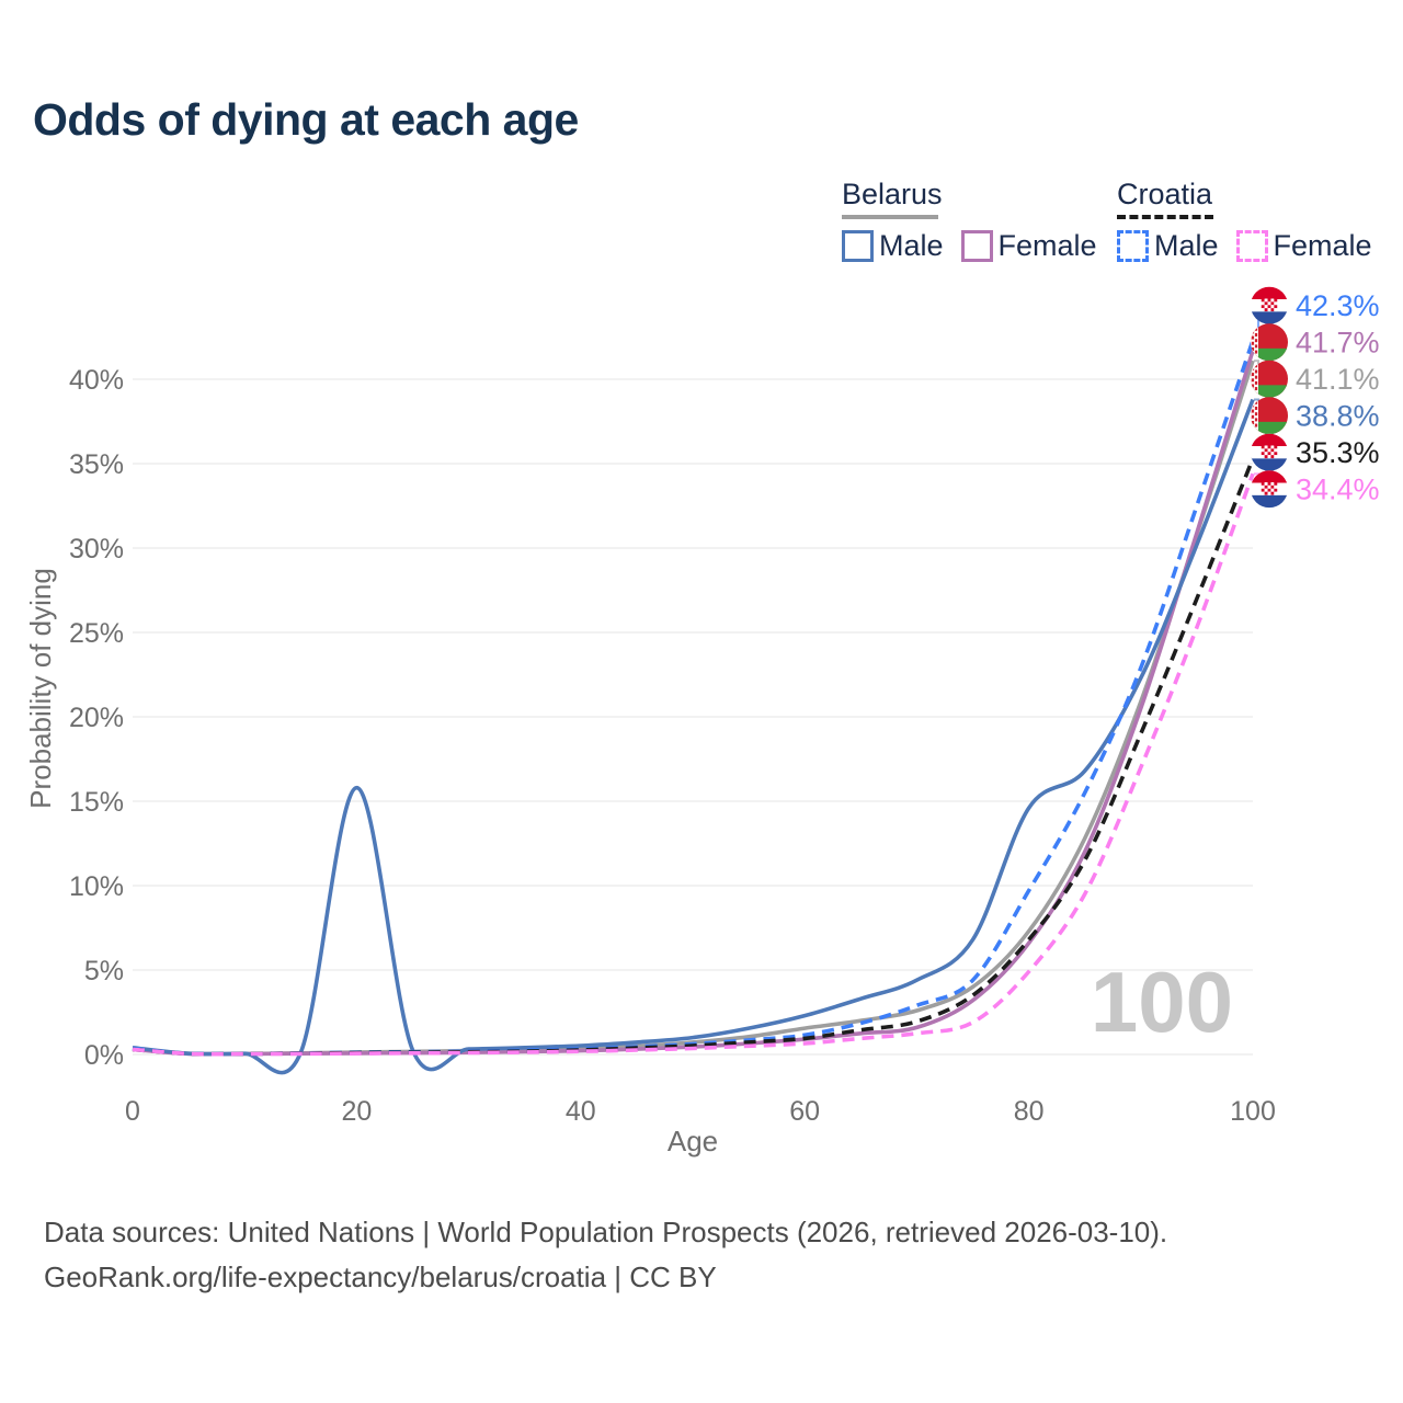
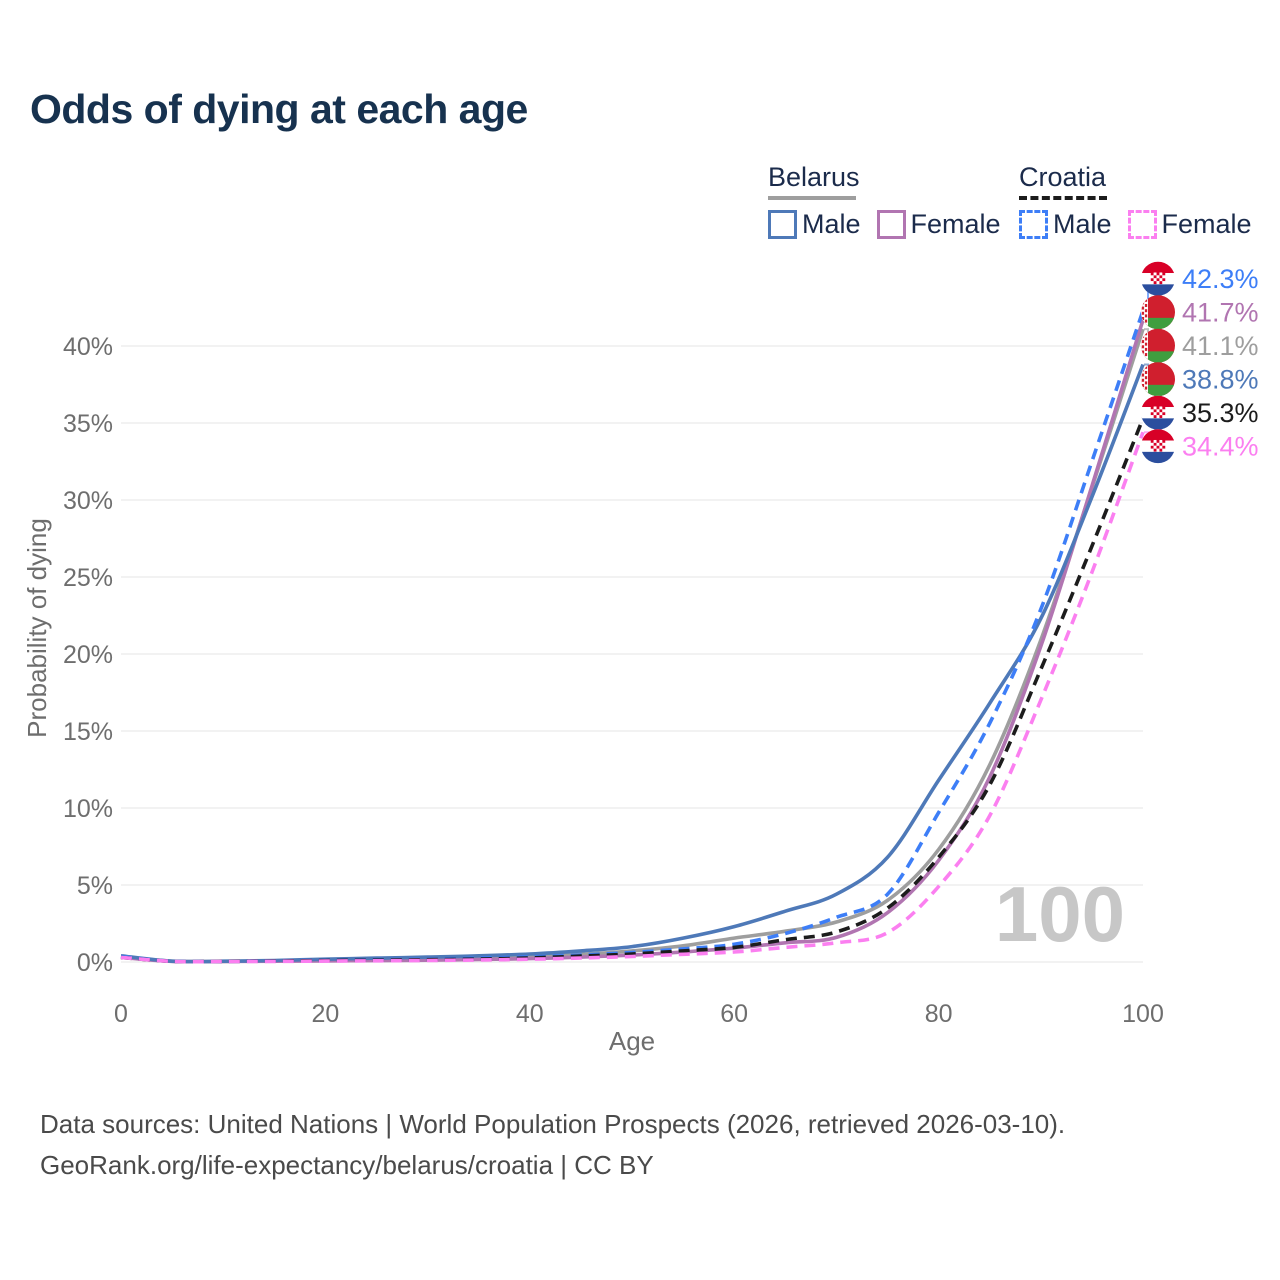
Belarus Male/20: 15.8% -> 0.2%
Belarus Male/80: 14.6% -> 11.8%
